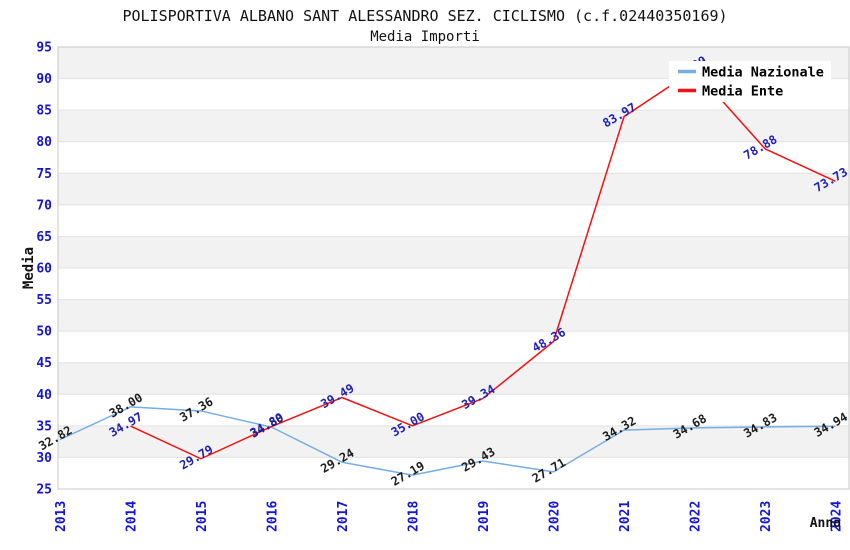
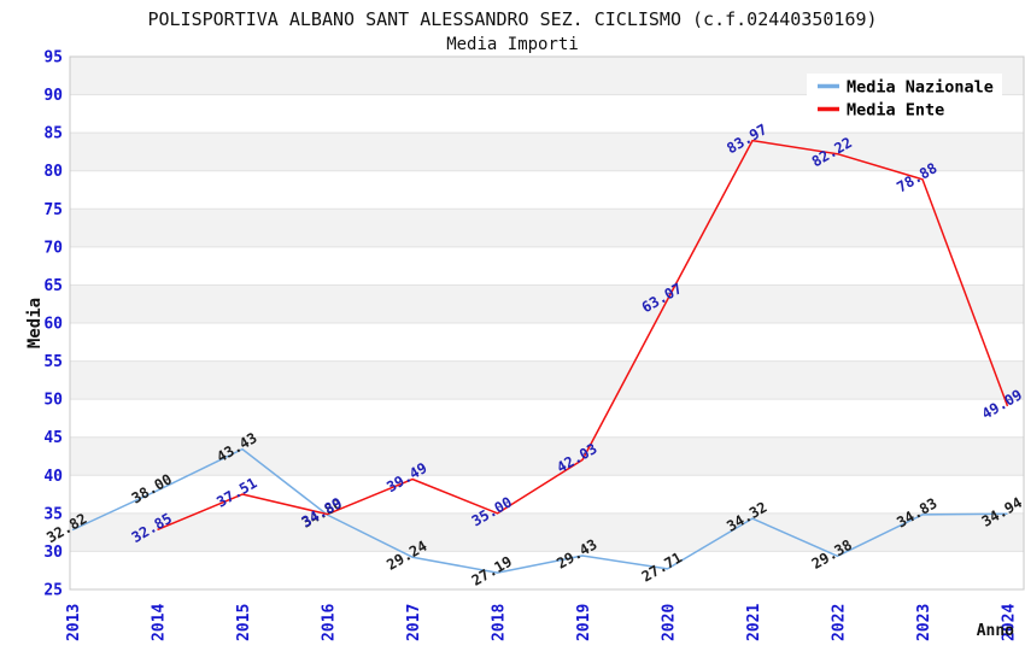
Media Ente/2014: 34.97 -> 32.85
Media Nazionale/2015: 37.36 -> 43.43
Media Ente/2015: 29.79 -> 37.51
Media Ente/2019: 39.34 -> 42.03
Media Ente/2020: 48.36 -> 63.07
Media Nazionale/2022: 34.68 -> 29.38
Media Ente/2022: 91.39 -> 82.22
Media Ente/2024: 73.73 -> 49.09
